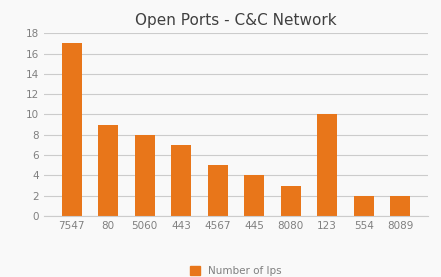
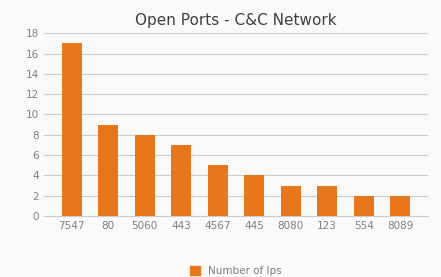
123: 10 -> 3
